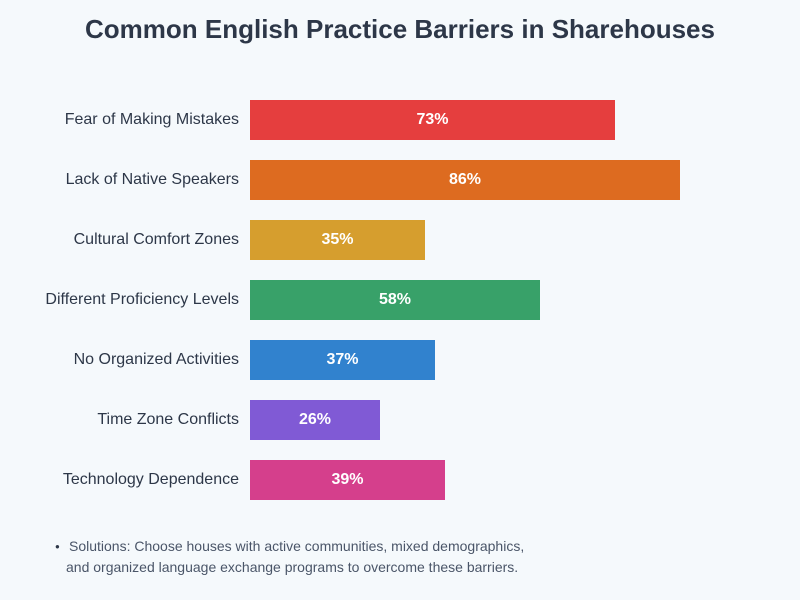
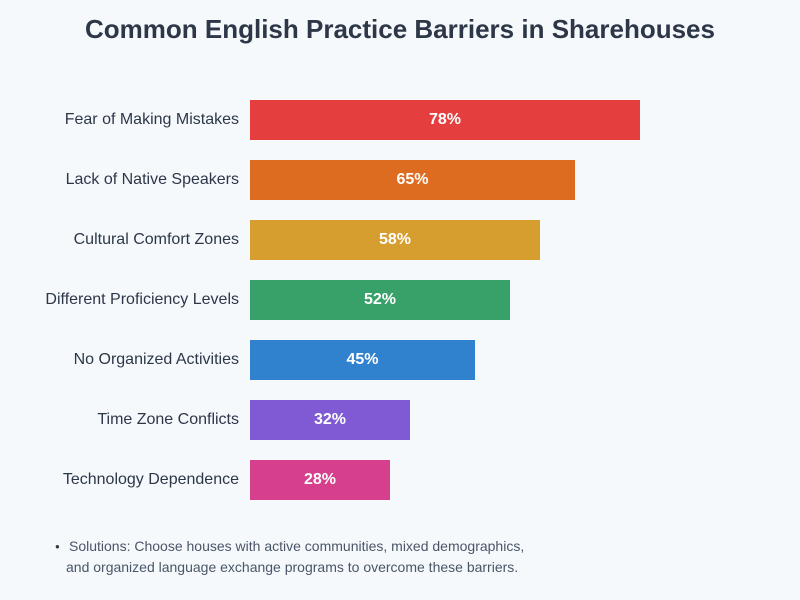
Fear of Making Mistakes: 73% -> 78%
Lack of Native Speakers: 86% -> 65%
Cultural Comfort Zones: 35% -> 58%
Different Proficiency Levels: 58% -> 52%
No Organized Activities: 37% -> 45%
Time Zone Conflicts: 26% -> 32%
Technology Dependence: 39% -> 28%
